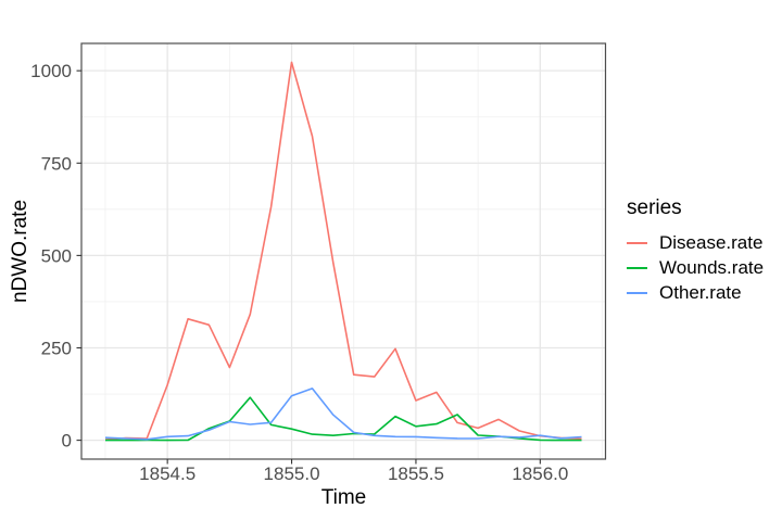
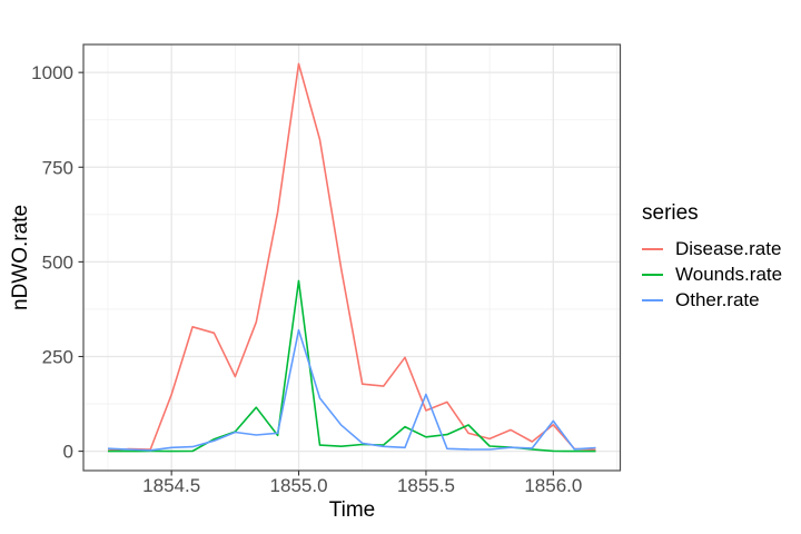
Wounds.rate/1855.0: 30 -> 450
Other.rate/1855.0: 120 -> 320
Other.rate/1855.5: 10 -> 150
Disease.rate/1856.0: 10 -> 70
Other.rate/1856.0: 10 -> 80
